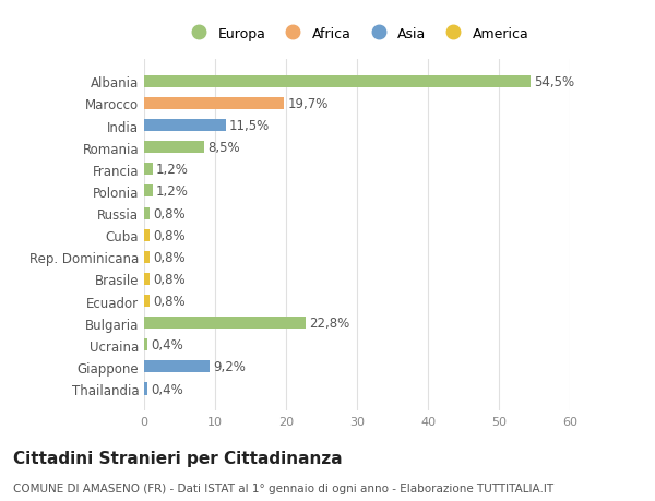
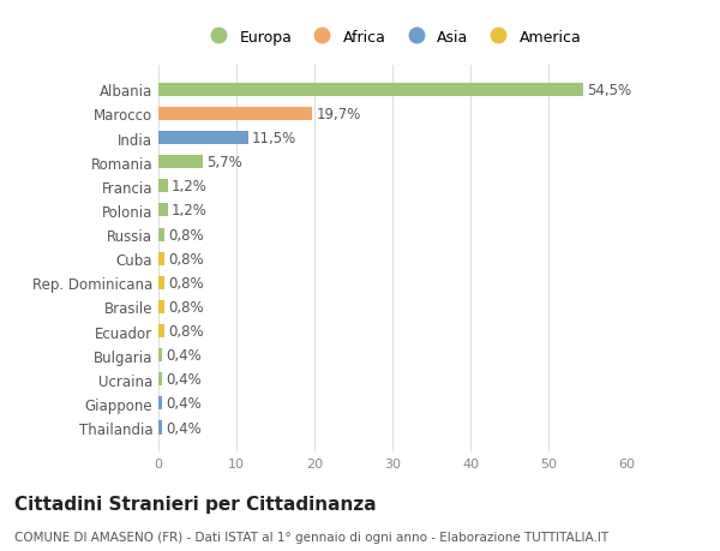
Romania: 8,5% -> 5,7%
Bulgaria: 22,8% -> 0,4%
Giappone: 9,2% -> 0,4%
